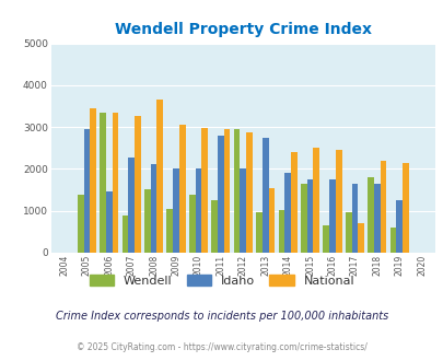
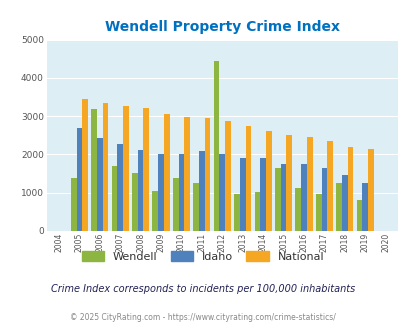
Idaho/2005: 2950 -> 2700
Wendell/2006: 3350 -> 3200
Idaho/2006: 1450 -> 2420
Wendell/2007: 900 -> 1700
National/2008: 3650 -> 3220
Idaho/2011: 2800 -> 2090
Wendell/2012: 2950 -> 4430
Idaho/2013: 2750 -> 1900
National/2013: 1550 -> 2740
National/2014: 2400 -> 2610
Wendell/2016: 650 -> 1130
National/2017: 700 -> 2360
Wendell/2018: 1800 -> 1260
Idaho/2018: 1650 -> 1470
Wendell/2019: 600 -> 800
